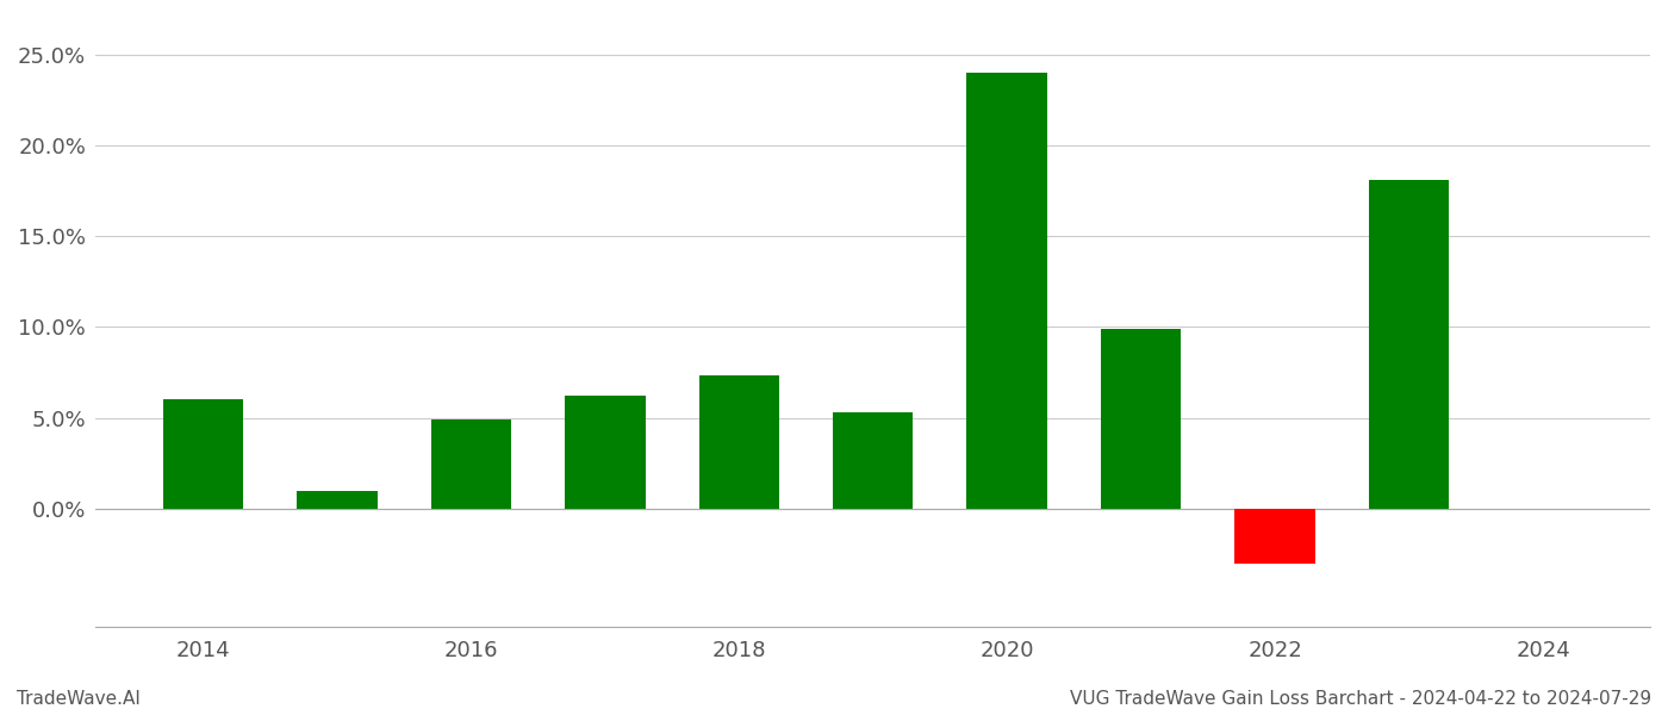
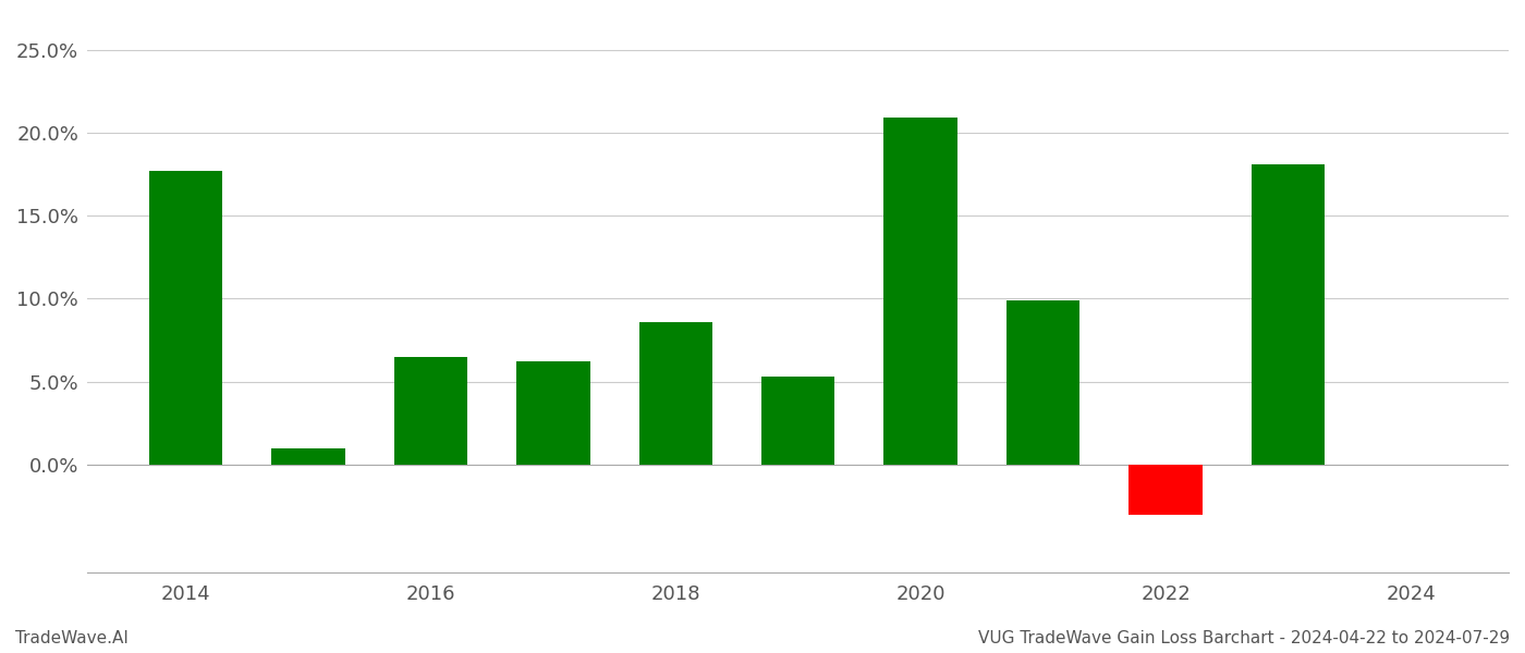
2014: 6.0% -> 17.7%
2016: 4.9% -> 6.5%
2018: 7.3% -> 8.6%
2020: 24.0% -> 20.9%
